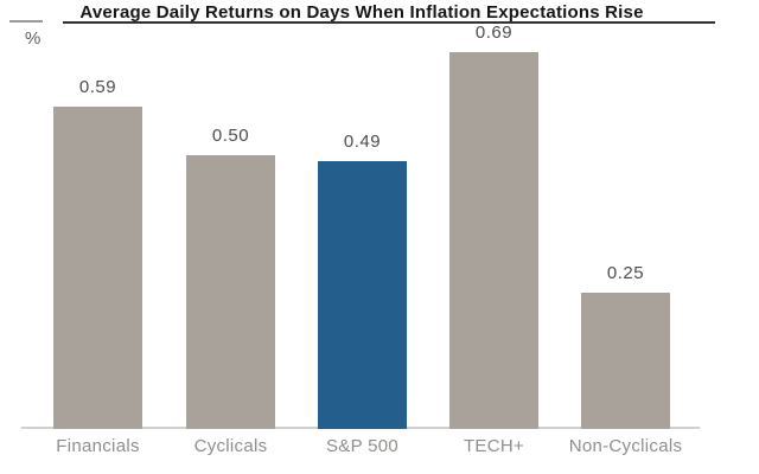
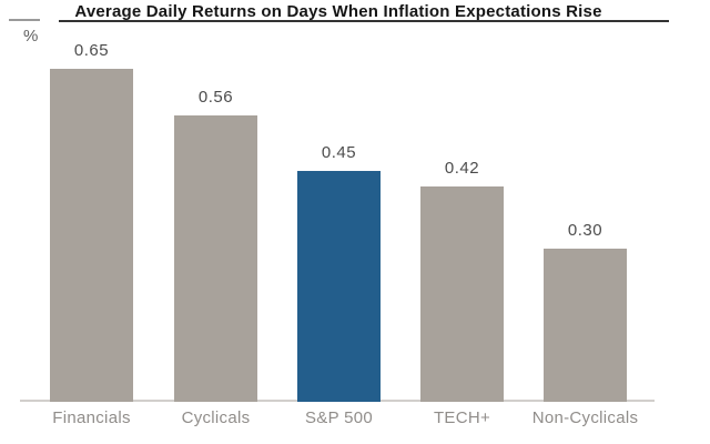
Financials: 0.59 -> 0.65
Cyclicals: 0.50 -> 0.56
S&P 500: 0.49 -> 0.45
TECH+: 0.69 -> 0.42
Non-Cyclicals: 0.25 -> 0.30
